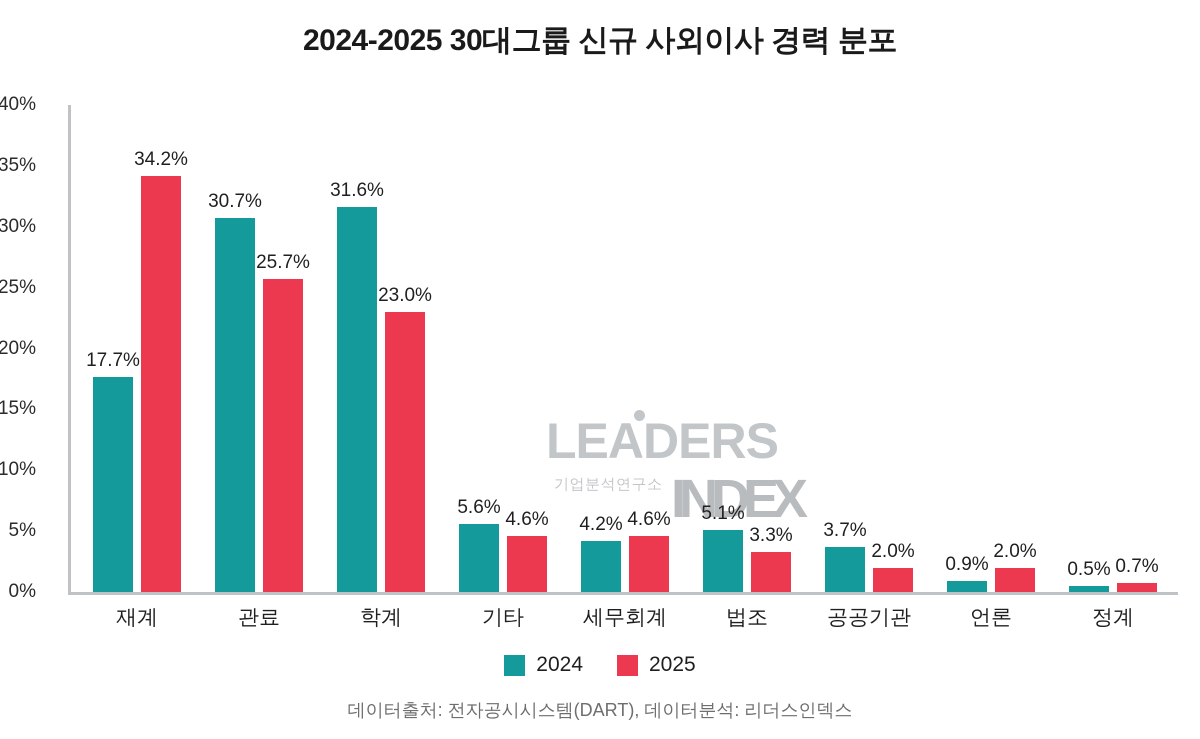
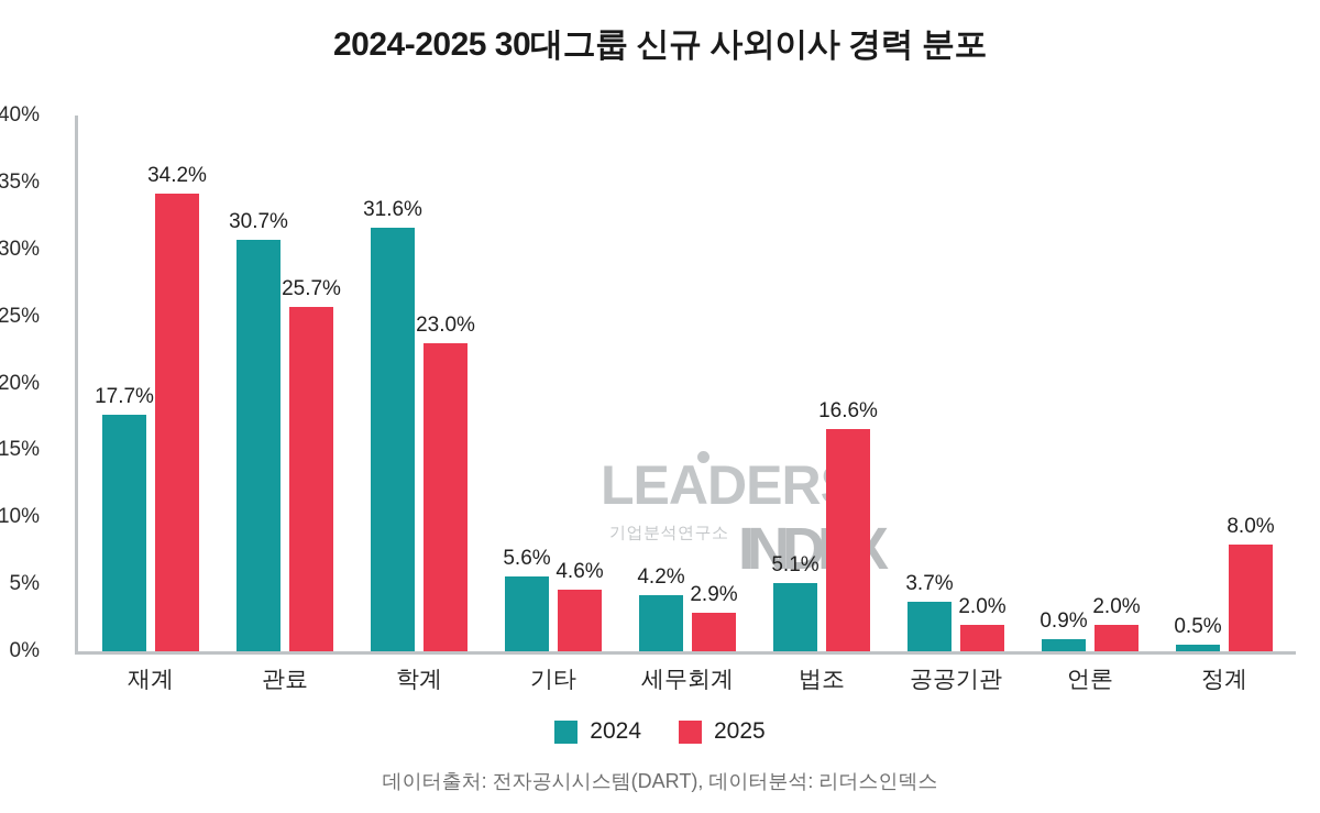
2025/세무회계: 4.6% -> 2.9%
2025/법조: 3.3% -> 16.6%
2025/정계: 0.7% -> 8.0%
